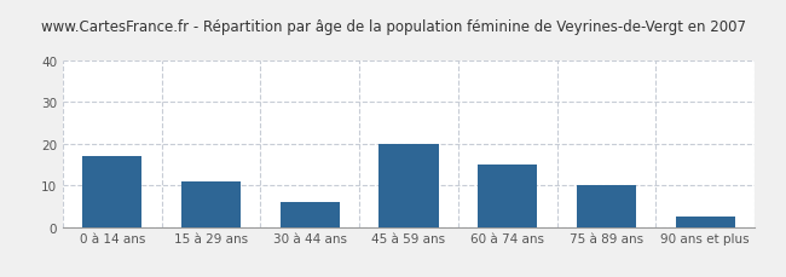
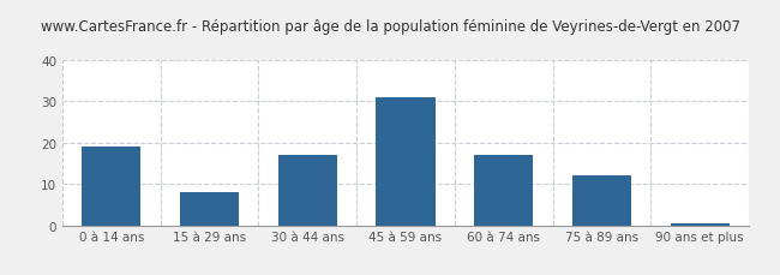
0 à 14 ans: 17.0 -> 19.0
15 à 29 ans: 11.0 -> 8.0
30 à 44 ans: 6.0 -> 17.0
45 à 59 ans: 20.0 -> 31.0
60 à 74 ans: 15.0 -> 17.0
75 à 89 ans: 10.0 -> 12.0
90 ans et plus: 2.5 -> 0.5
